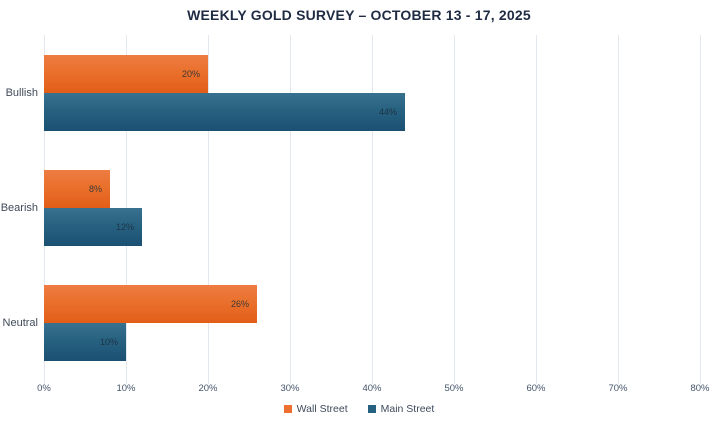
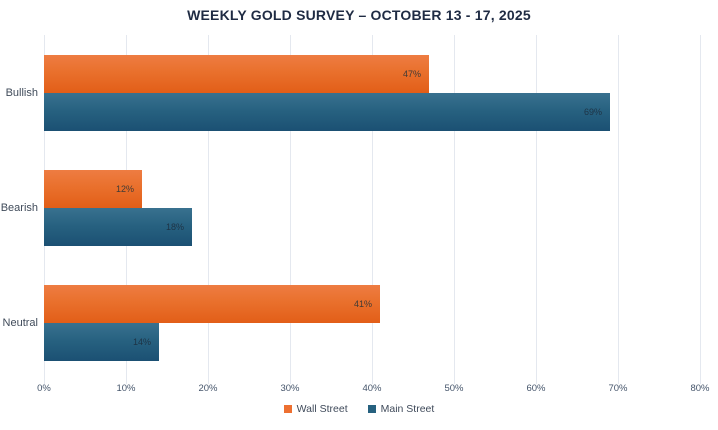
Wall Street/Bullish: 20% -> 47%
Main Street/Bullish: 44% -> 69%
Wall Street/Bearish: 8% -> 12%
Main Street/Bearish: 12% -> 18%
Wall Street/Neutral: 26% -> 41%
Main Street/Neutral: 10% -> 14%
